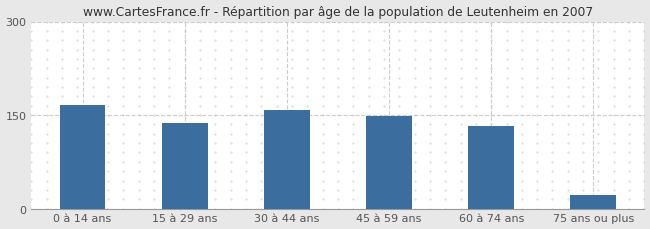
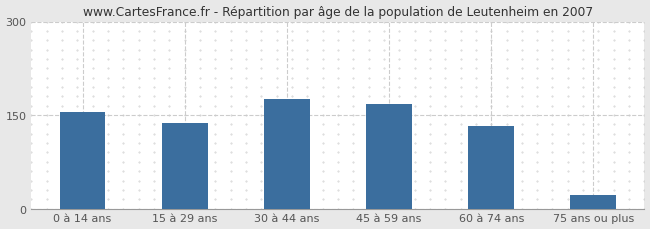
0 à 14 ans: 166 -> 155
30 à 44 ans: 158 -> 175
45 à 59 ans: 148 -> 167
